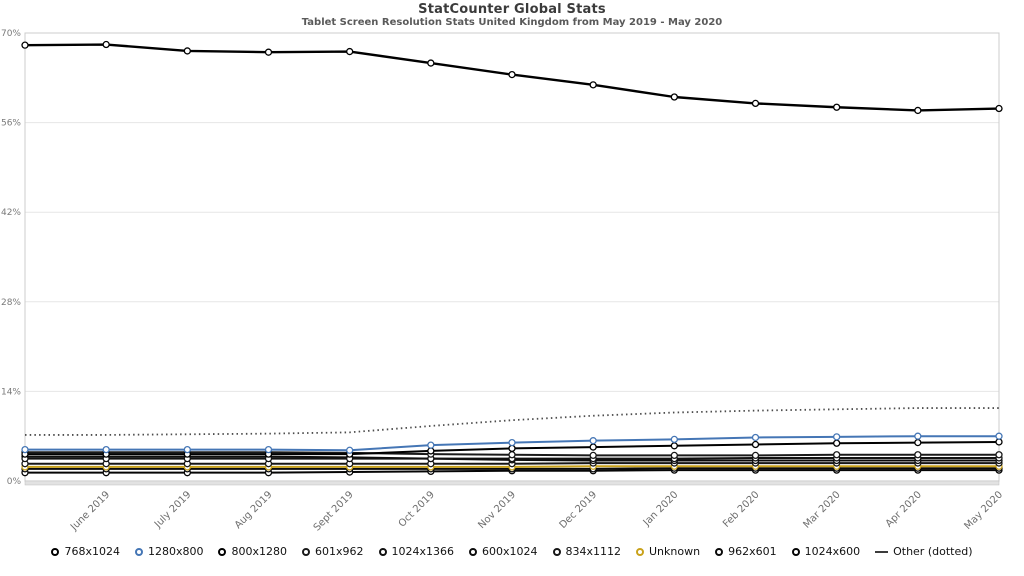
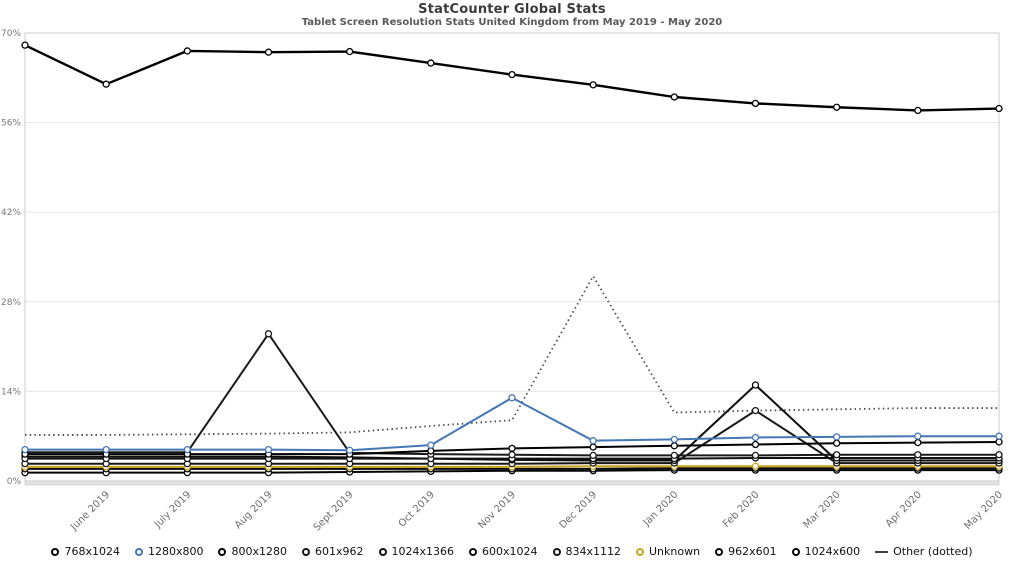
768x1024/June 2019: 68% -> 62%
601x962/Aug 2019: 4% -> 23%
1280x800/Nov 2019: 6% -> 13%
Other (dotted)/Dec 2019: 10% -> 32%
600x1024/Feb 2020: 3% -> 15%
834x1112/Feb 2020: 3% -> 11%
